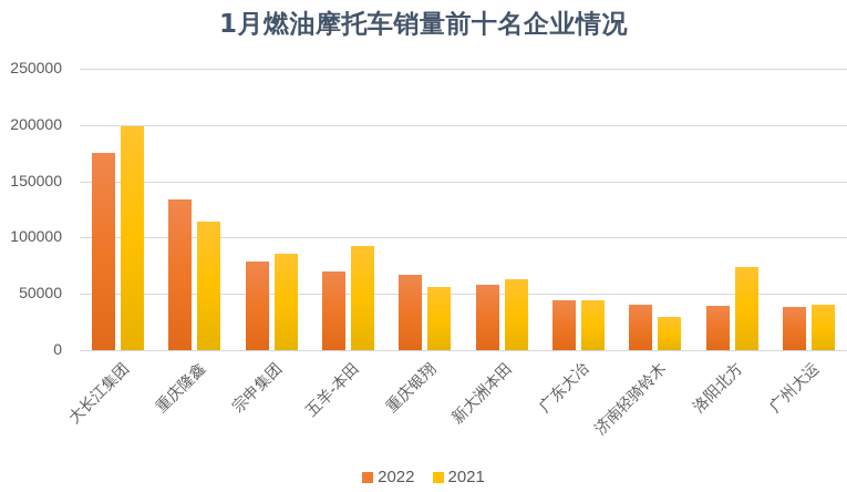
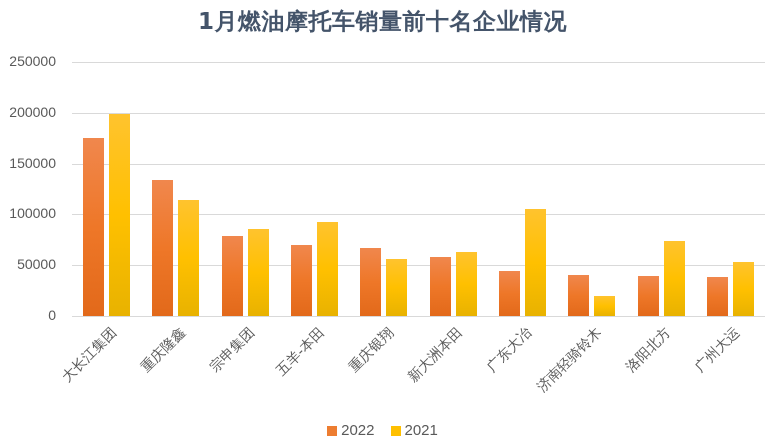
2021/广东大冶: 44000 -> 105000
2021/济南轻骑铃木: 30000 -> 20000
2021/广州大运: 40000 -> 53000
